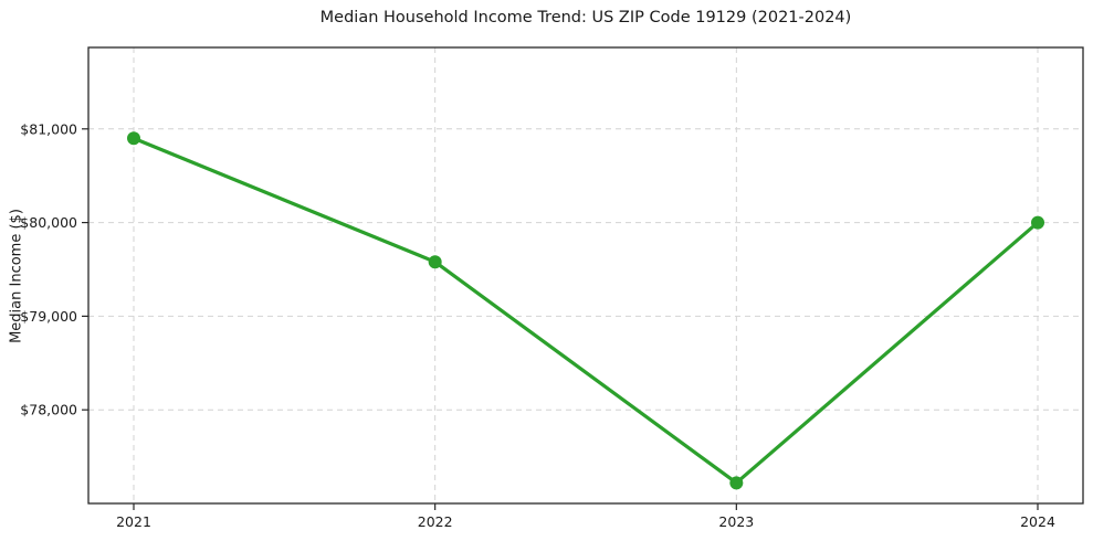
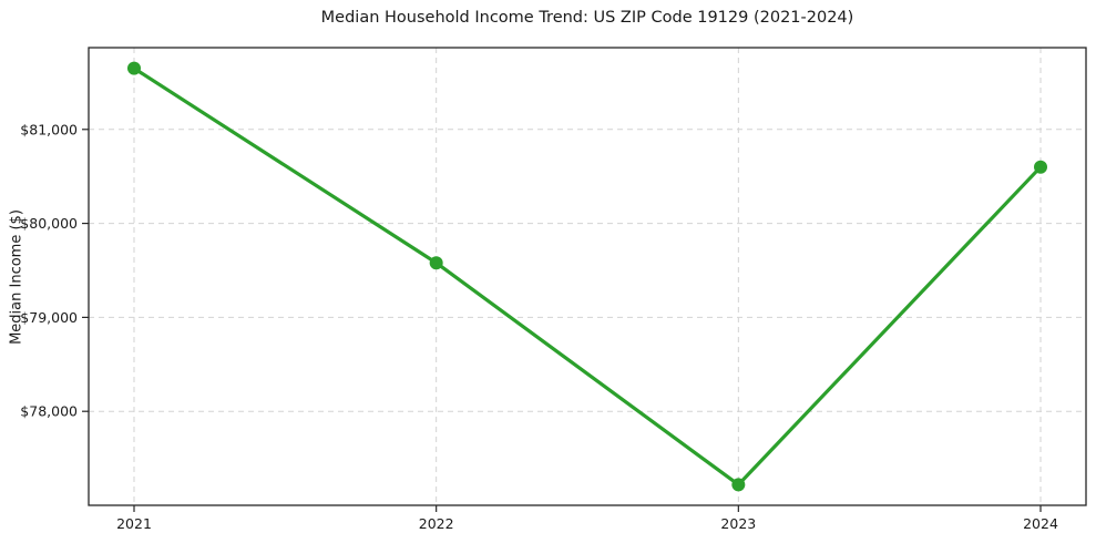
2021: $80900 -> $81600
2024: $80000 -> $80600
